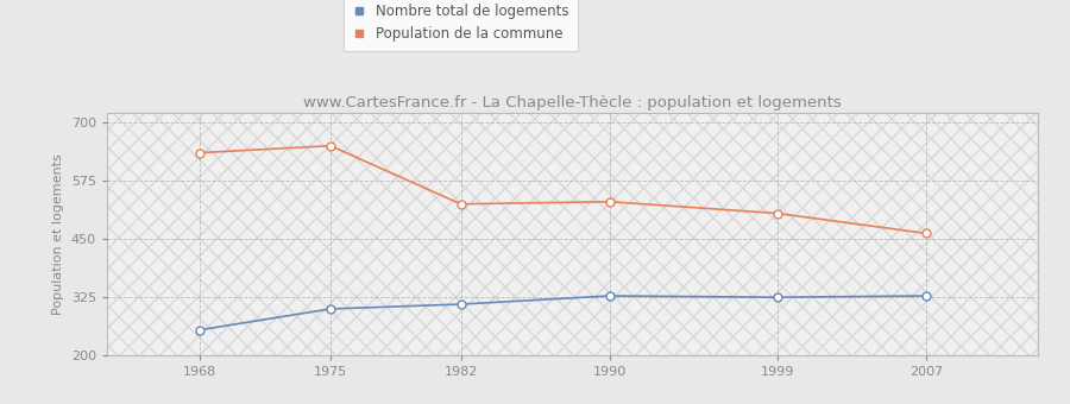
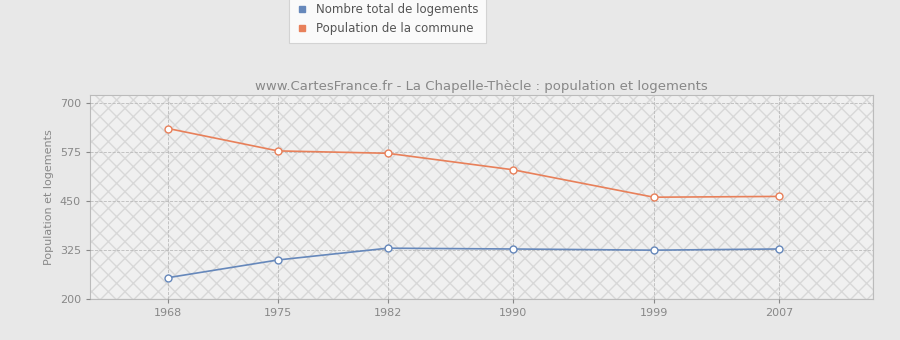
Population de la commune/1975: 650 -> 578
Nombre total de logements/1982: 310 -> 330
Population de la commune/1982: 525 -> 572
Population de la commune/1999: 505 -> 460
